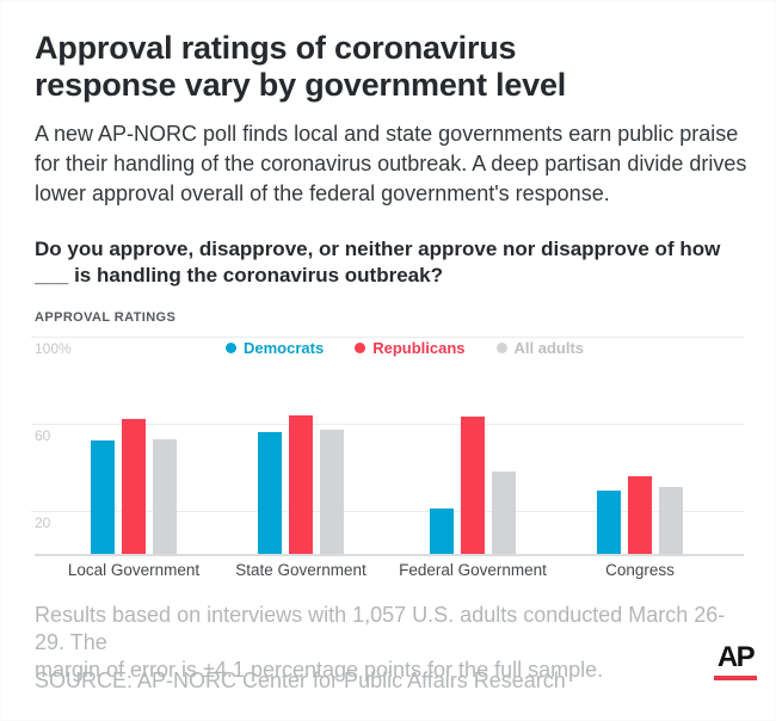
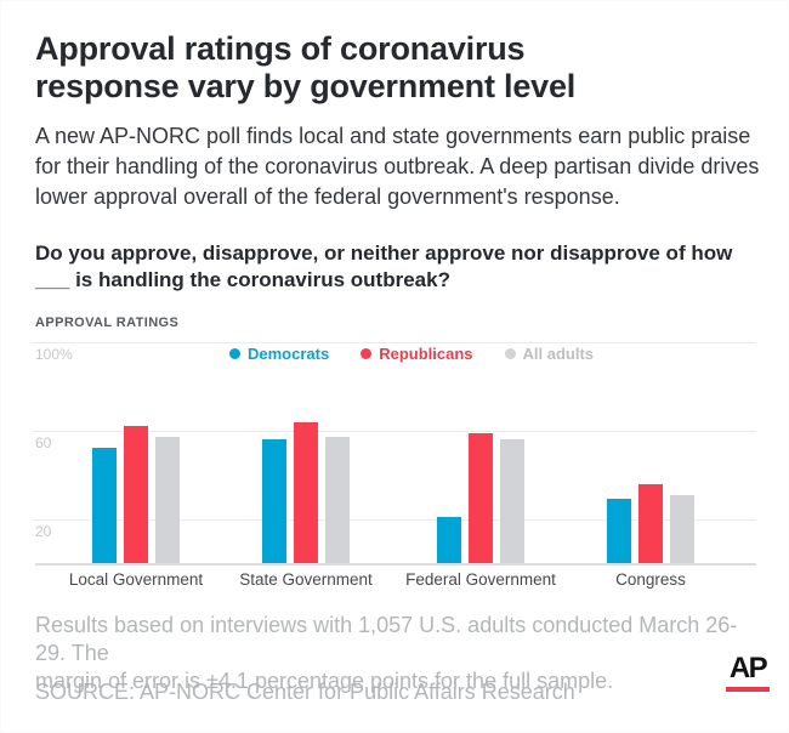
All adults/Local Government: 53% -> 57%
Republicans/Federal Government: 63% -> 59%
All adults/Federal Government: 38% -> 56%
